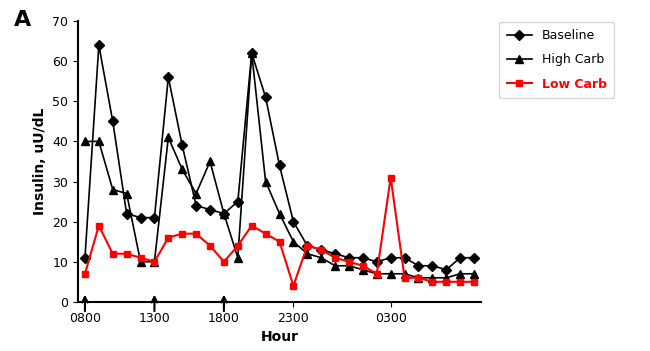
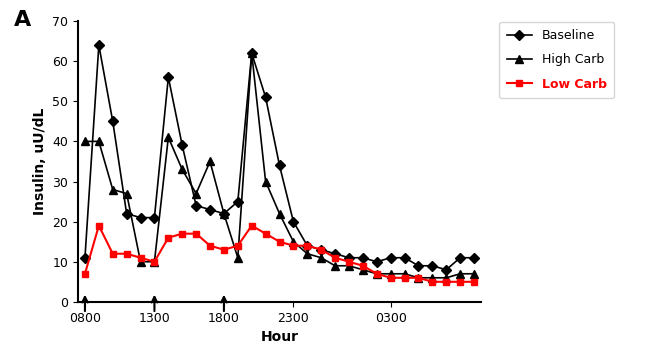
Low Carb/1800: 10 -> 13
Low Carb/2300: 4 -> 14
Low Carb/0300: 31 -> 6
